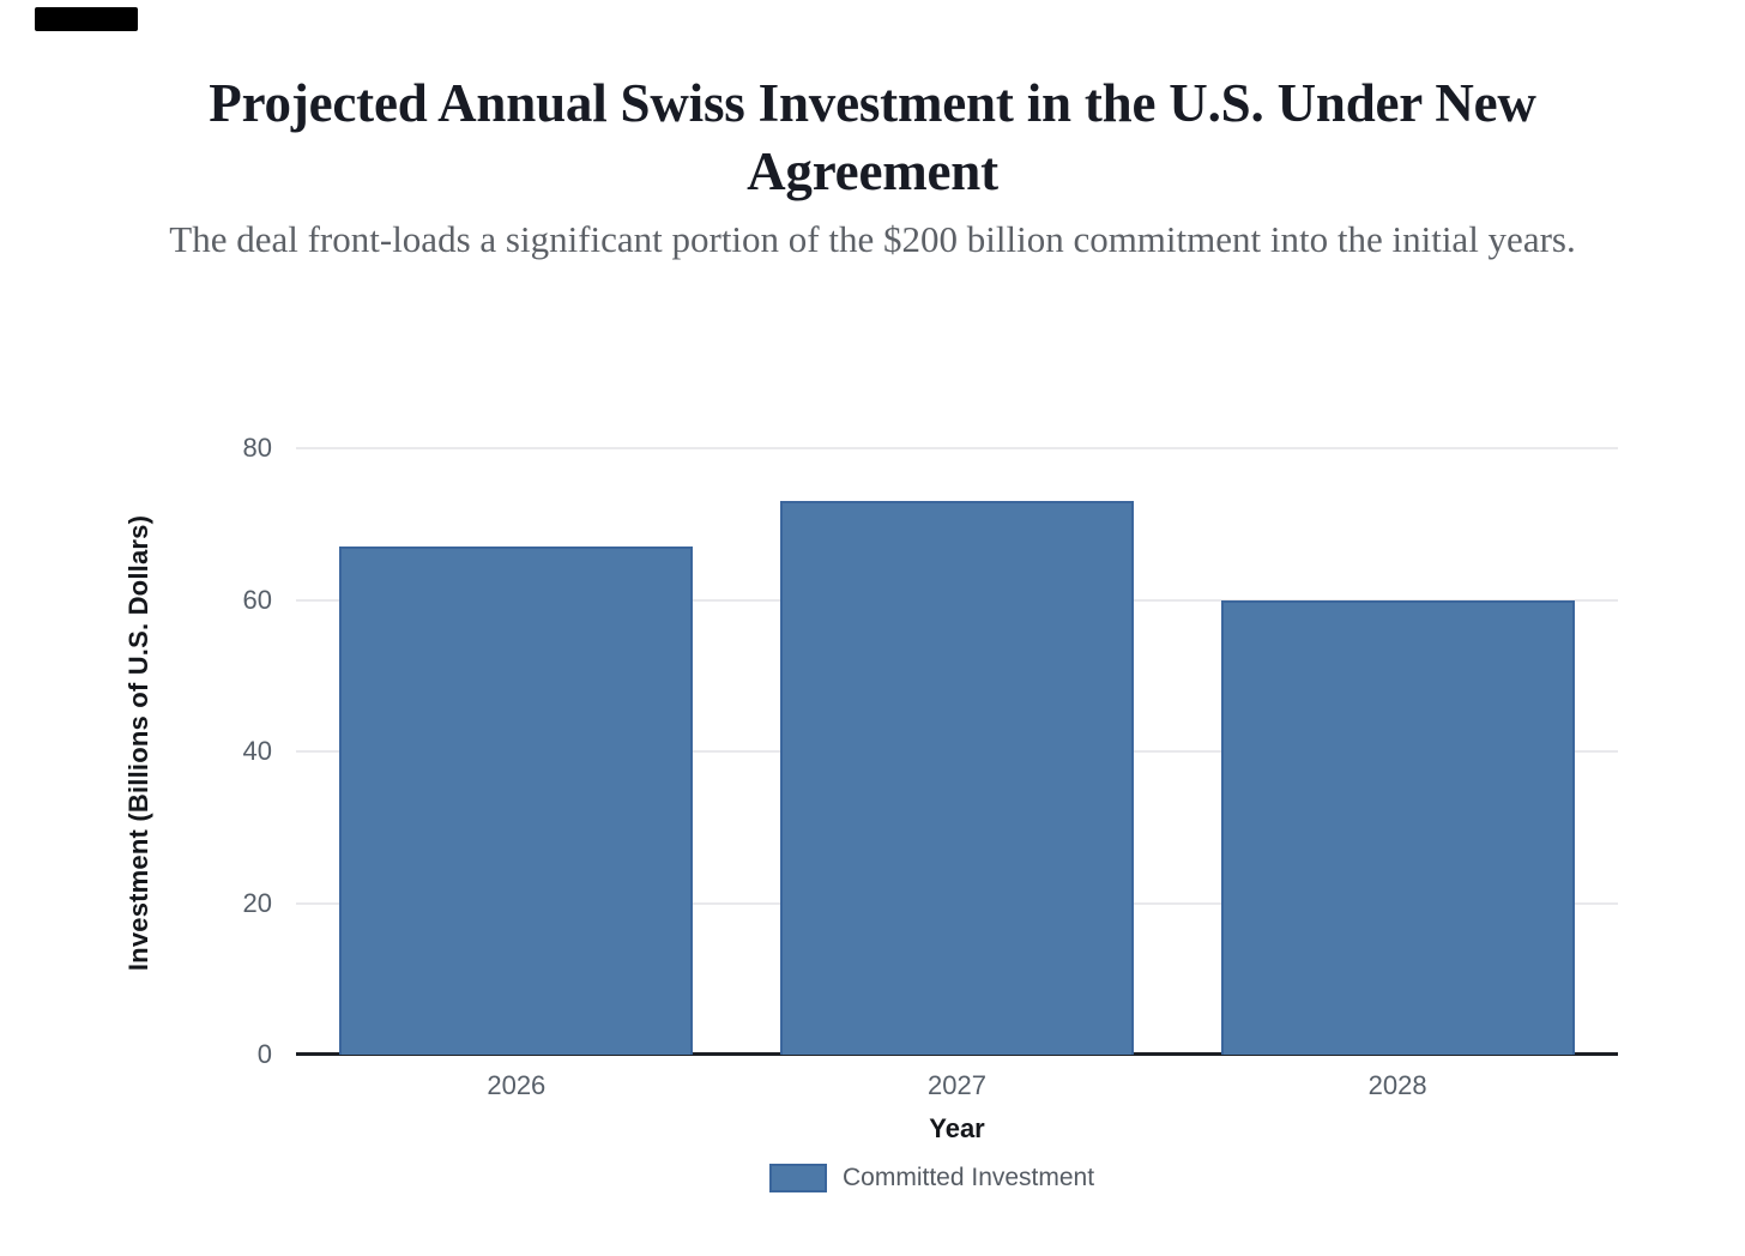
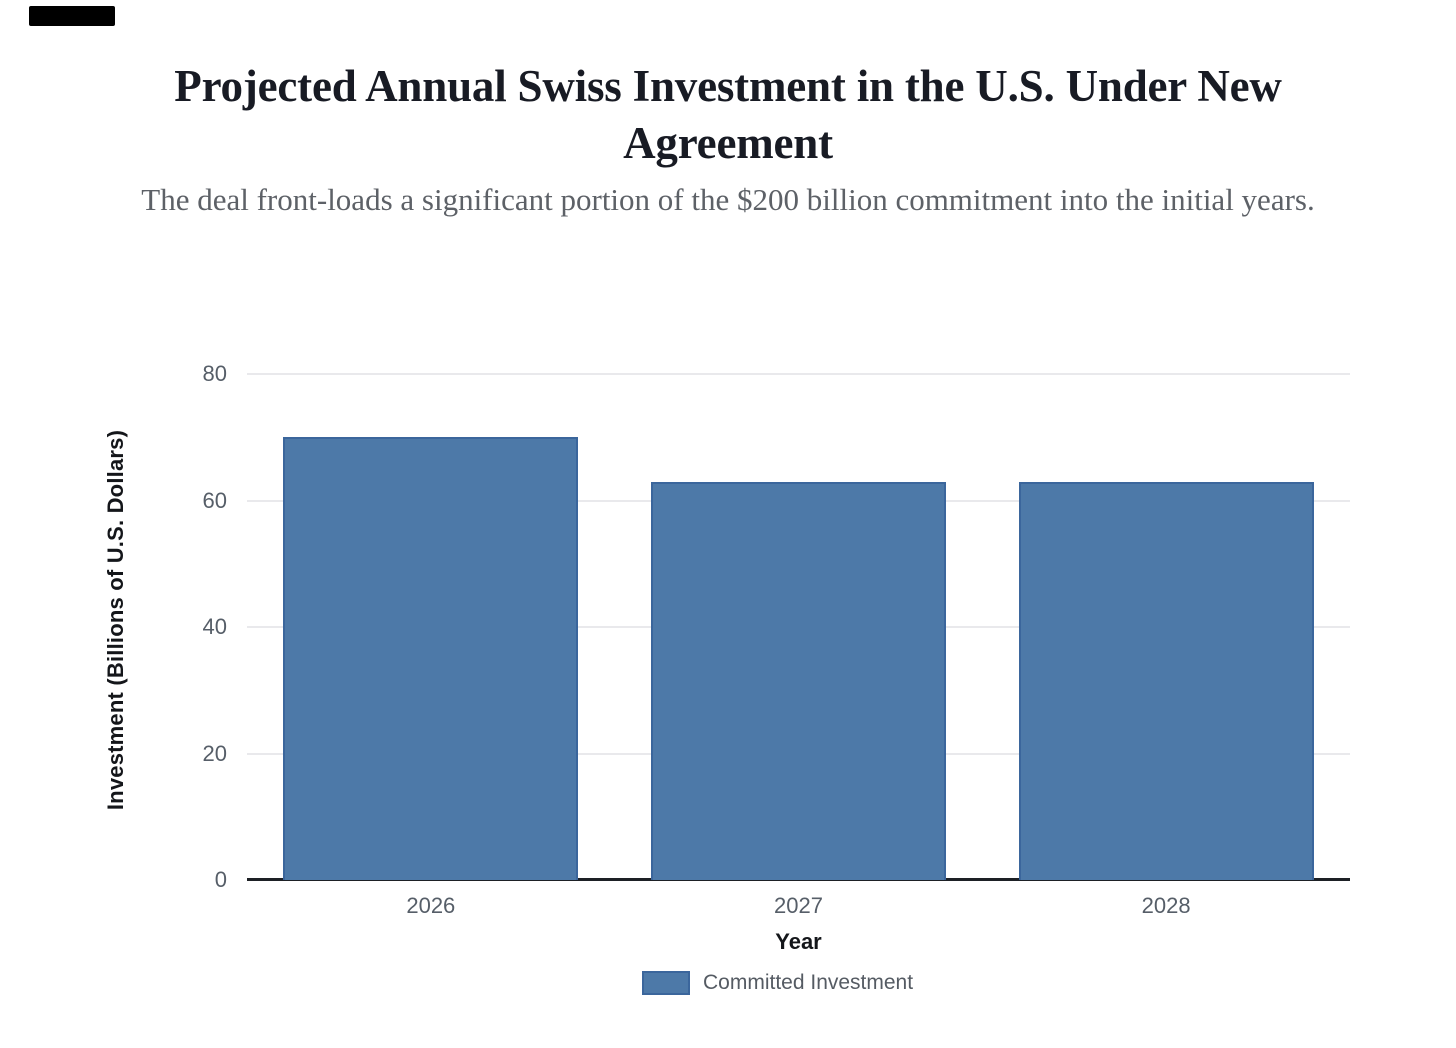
2026: 67 -> 70
2027: 73 -> 63
2028: 60 -> 63
